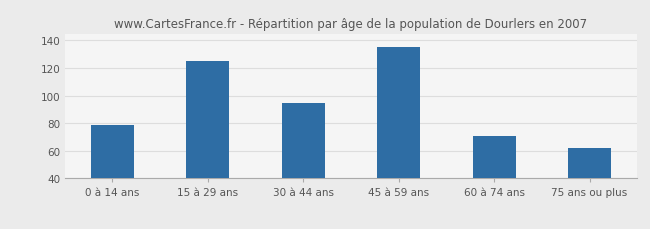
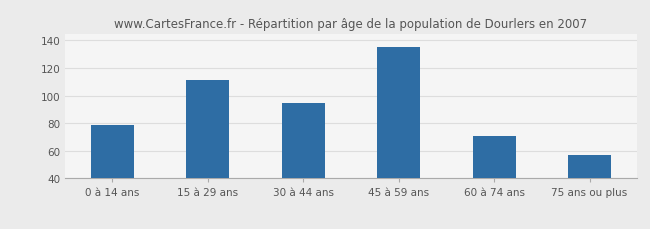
15 à 29 ans: 125 -> 111
75 ans ou plus: 62 -> 57
